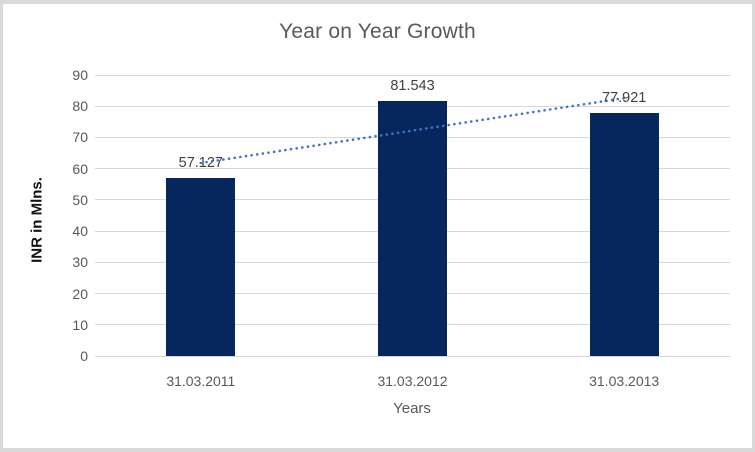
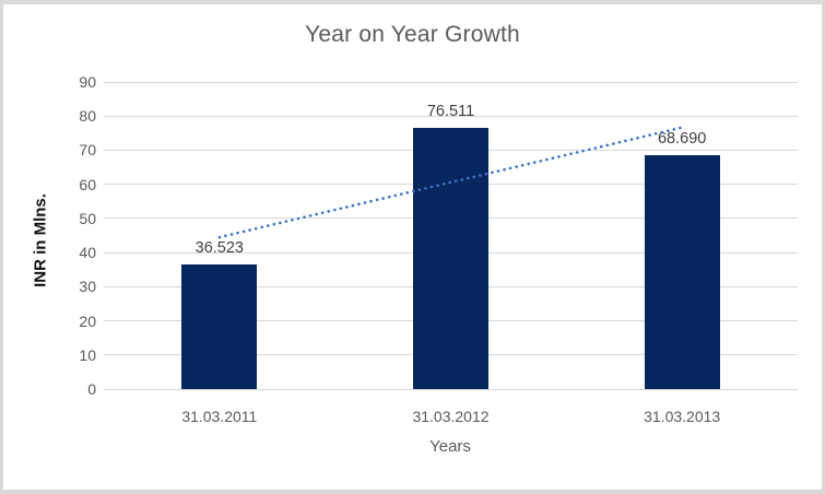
31.03.2011: 57.127 -> 36.523
31.03.2012: 81.543 -> 76.511
31.03.2013: 77.921 -> 68.690
